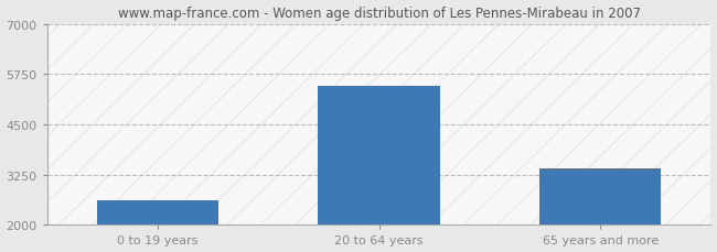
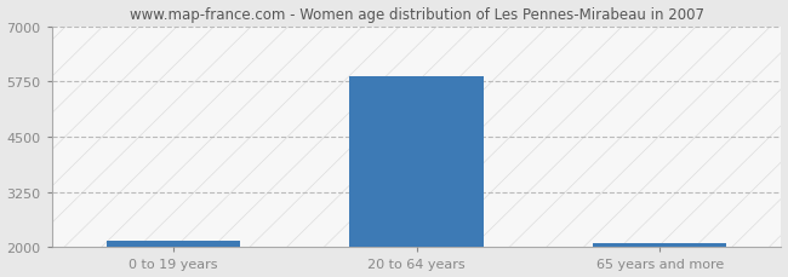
0 to 19 years: 2600 -> 2160
20 to 64 years: 5450 -> 5860
65 years and more: 3400 -> 2080
